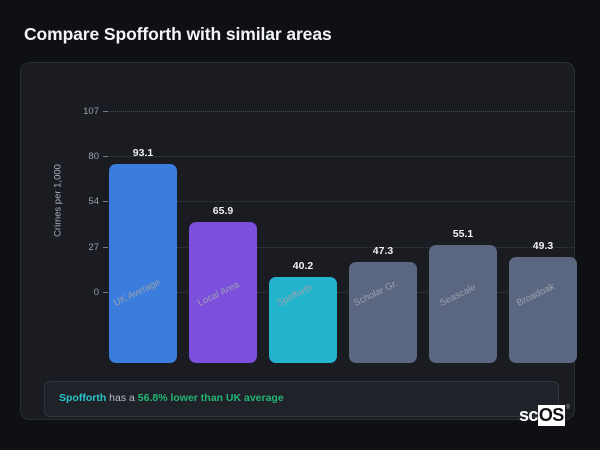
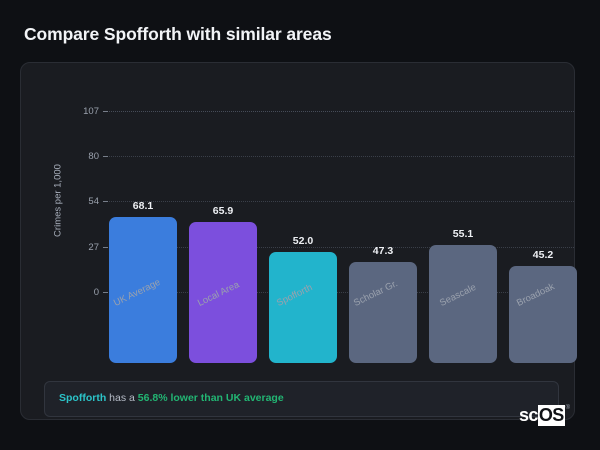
UK Average: 93.1 -> 68.1
Spofforth: 40.2 -> 52.0
Broadoak: 49.3 -> 45.2
